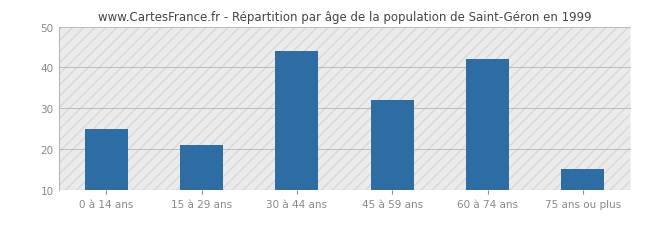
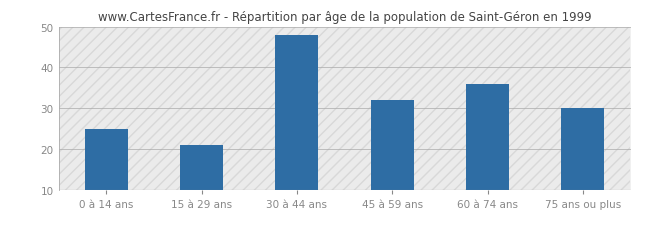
30 à 44 ans: 44 -> 48
60 à 74 ans: 42 -> 36
75 ans ou plus: 15 -> 30
